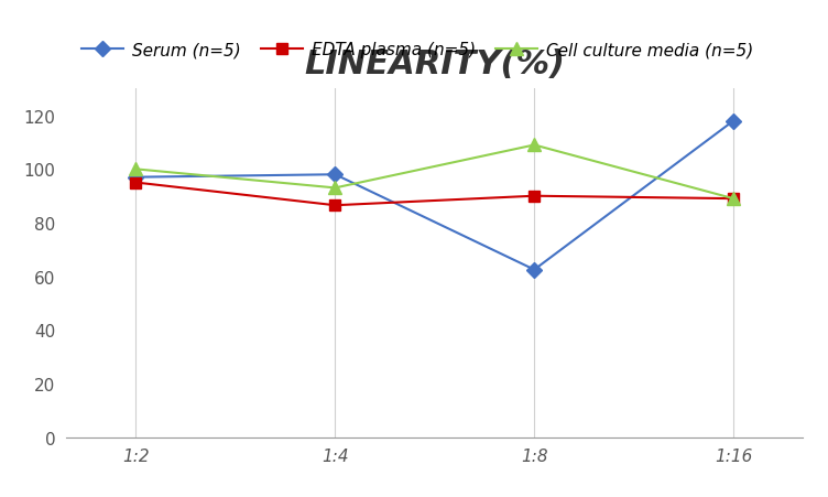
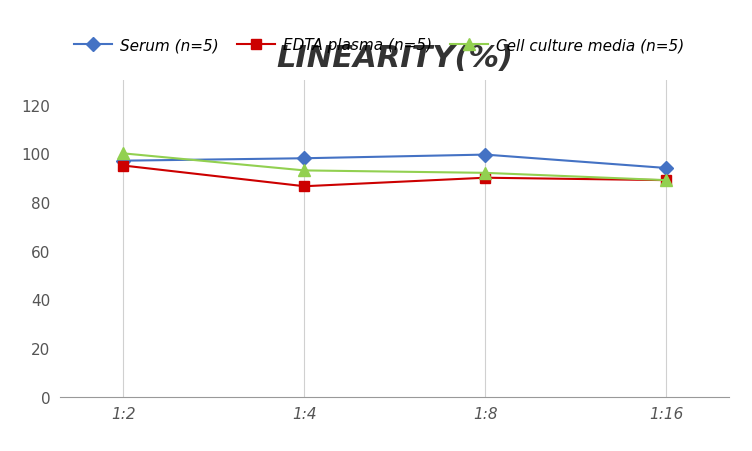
Serum (n=5)/1:8: 62.5 -> 99.5
Cell culture media (n=5)/1:8: 109 -> 92
Serum (n=5)/1:16: 118.0 -> 94.0
